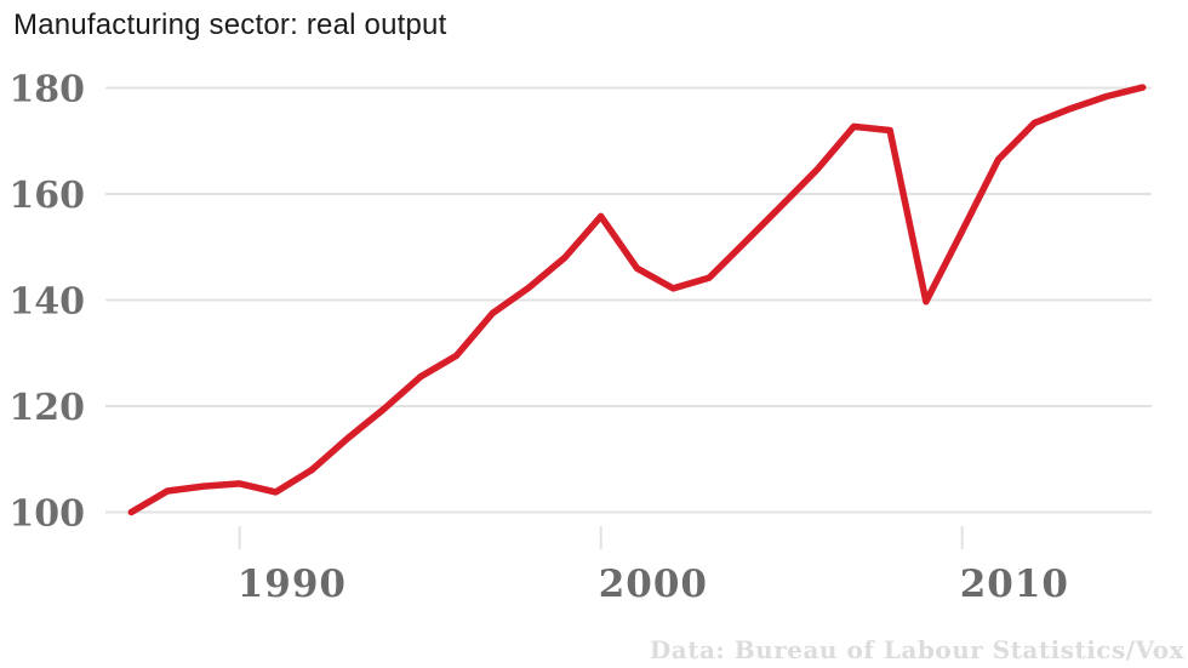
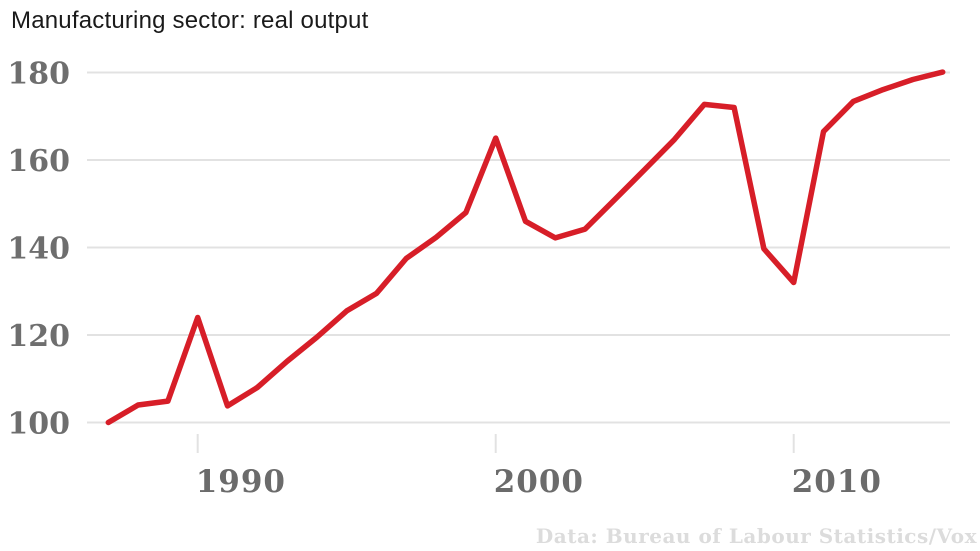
1990: 105 -> 124
2000: 156 -> 165
2010: 153 -> 132
